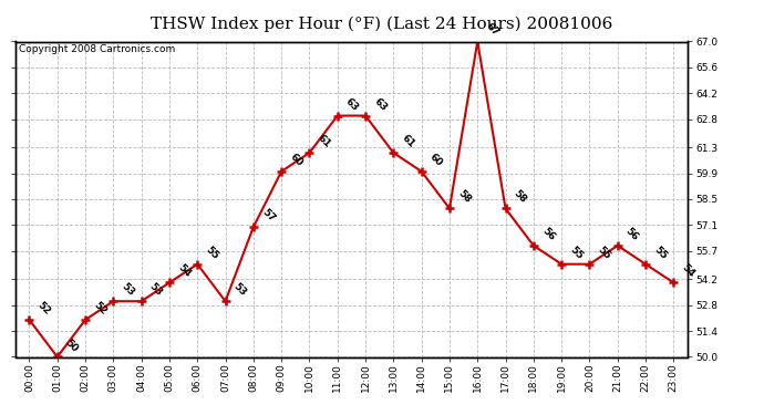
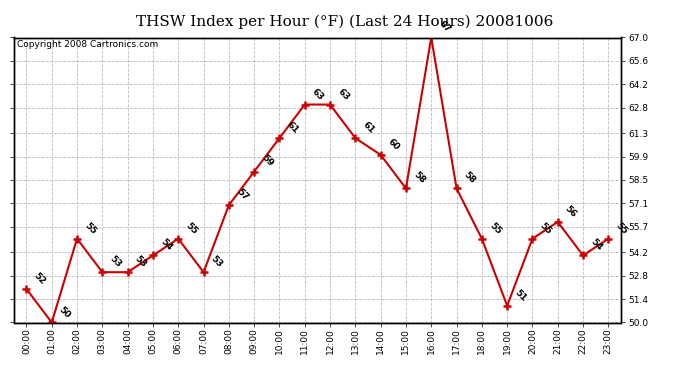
02:00: 52 -> 55
09:00: 60 -> 59
18:00: 56 -> 55
19:00: 55 -> 51
22:00: 55 -> 54
23:00: 54 -> 55
